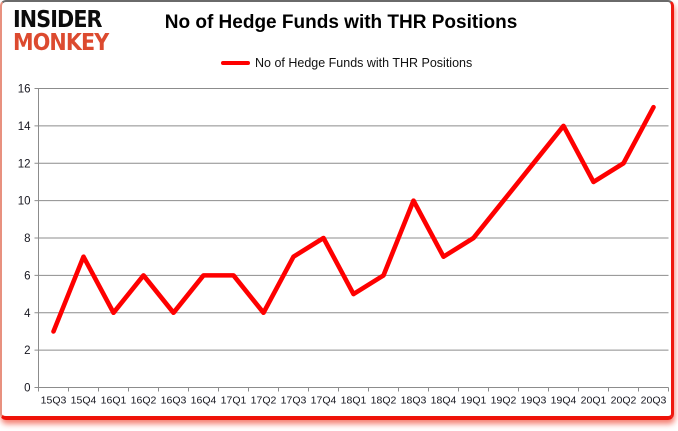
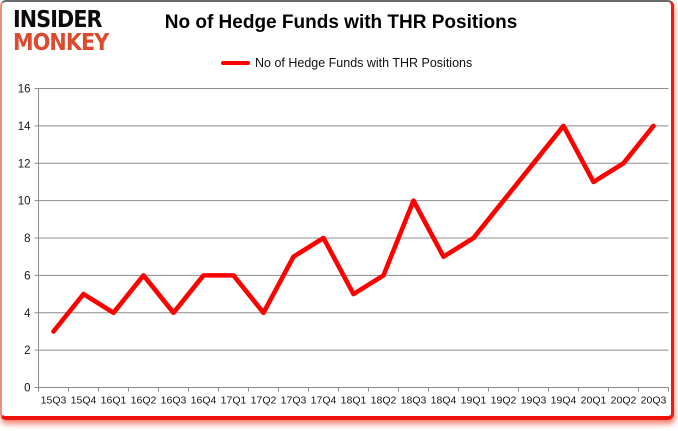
15Q4: 7 -> 5
20Q3: 15 -> 14
